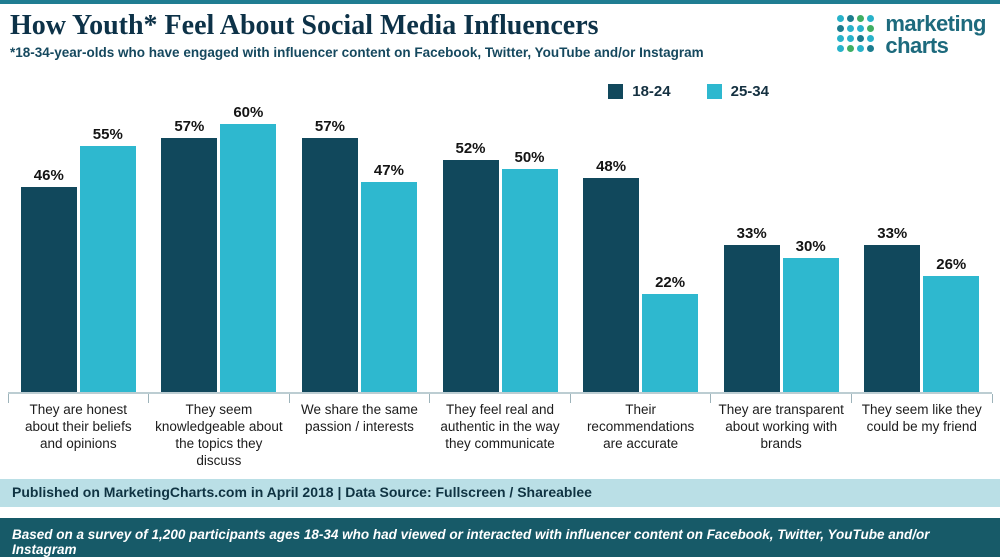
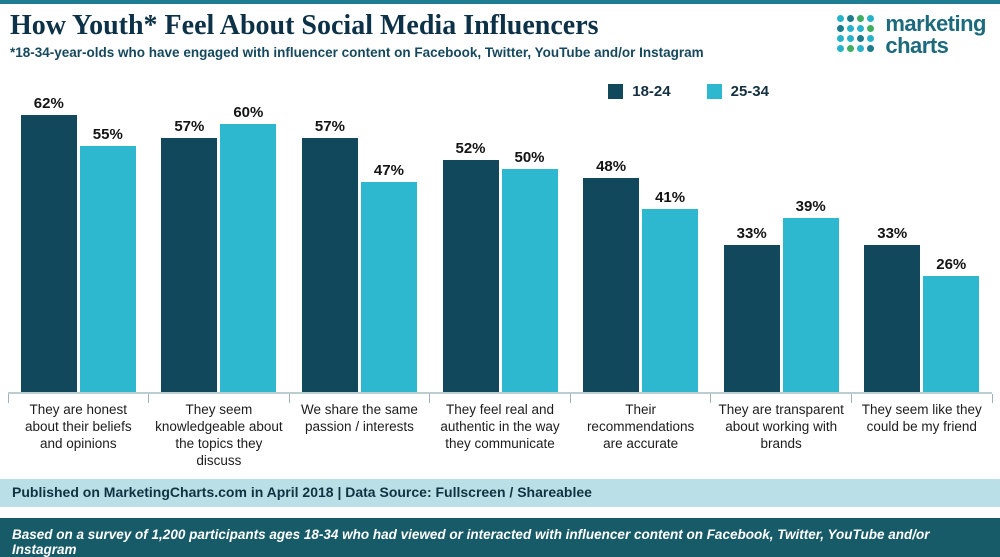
18-24/They are honest about their beliefs and opinions: 46% -> 62%
25-34/Their recommendations are accurate: 22% -> 41%
25-34/They are transparent about working with brands: 30% -> 39%
